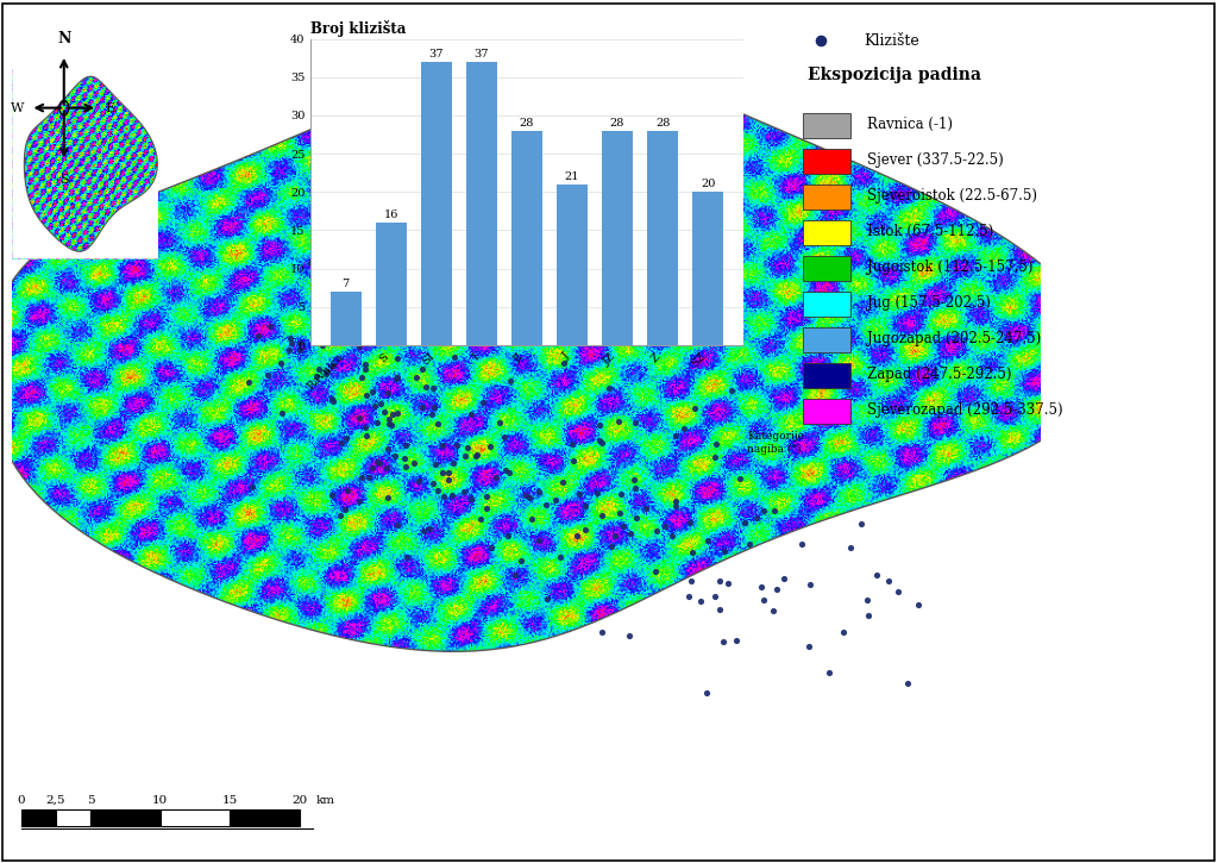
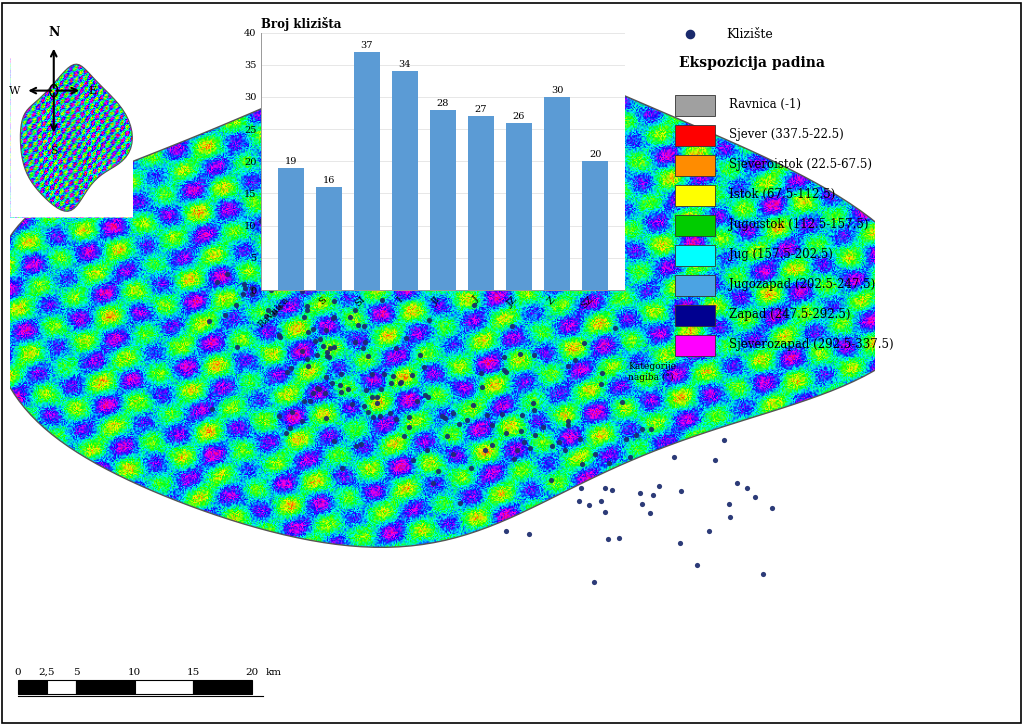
Broj klizišta/Ravnica: 7 -> 19
Broj klizišta/I: 37 -> 34
Broj klizišta/J: 21 -> 27
Broj klizišta/JZ: 28 -> 26
Broj klizišta/Z: 28 -> 30
